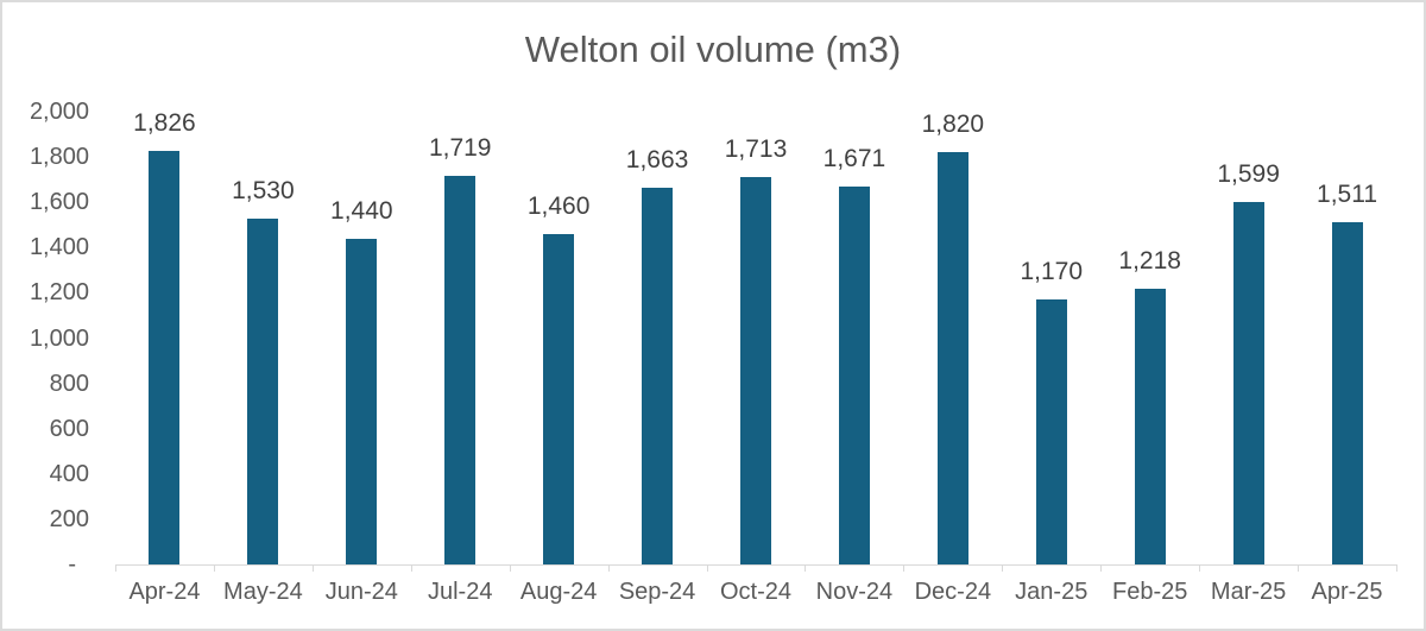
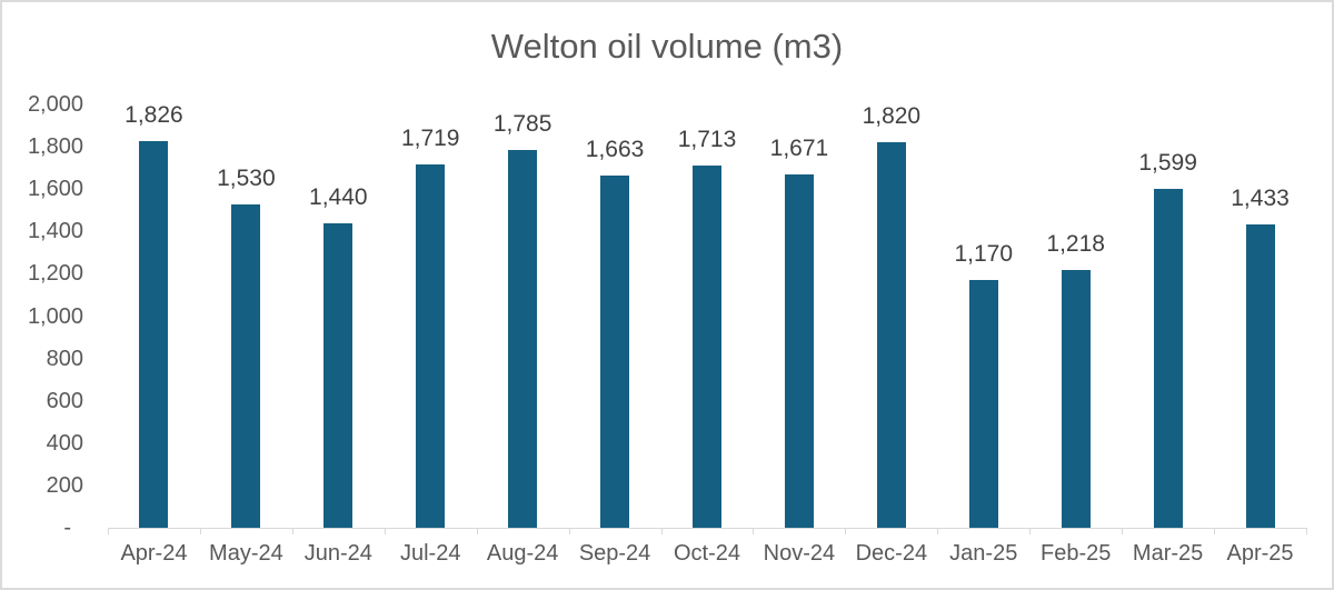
Aug-24: 1,460 -> 1,785
Apr-25: 1,511 -> 1,433
